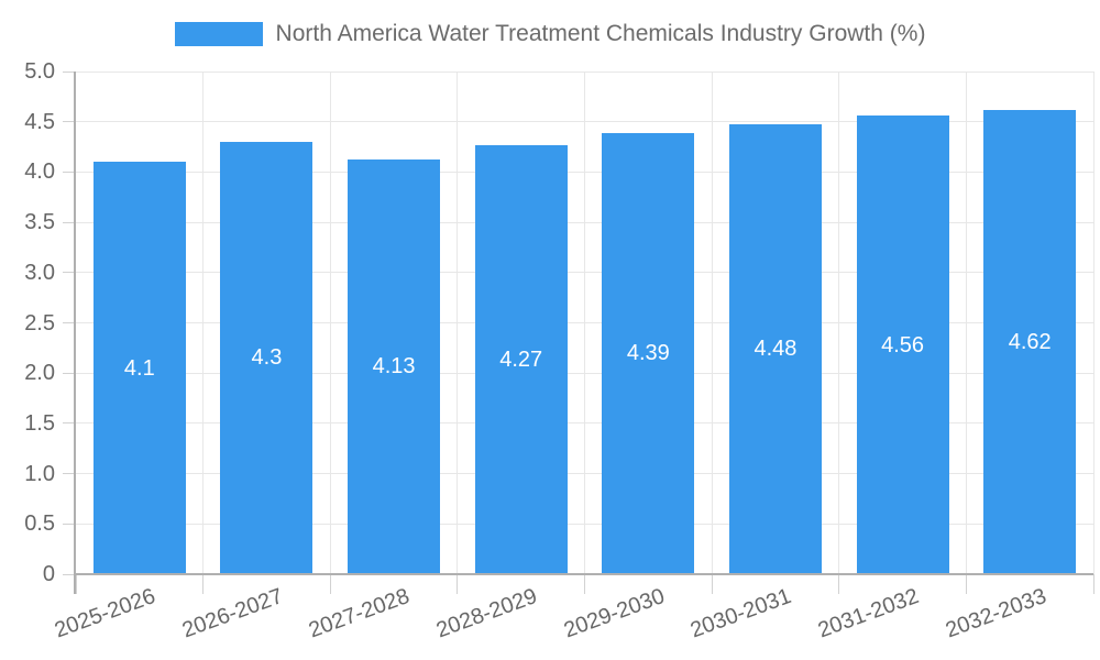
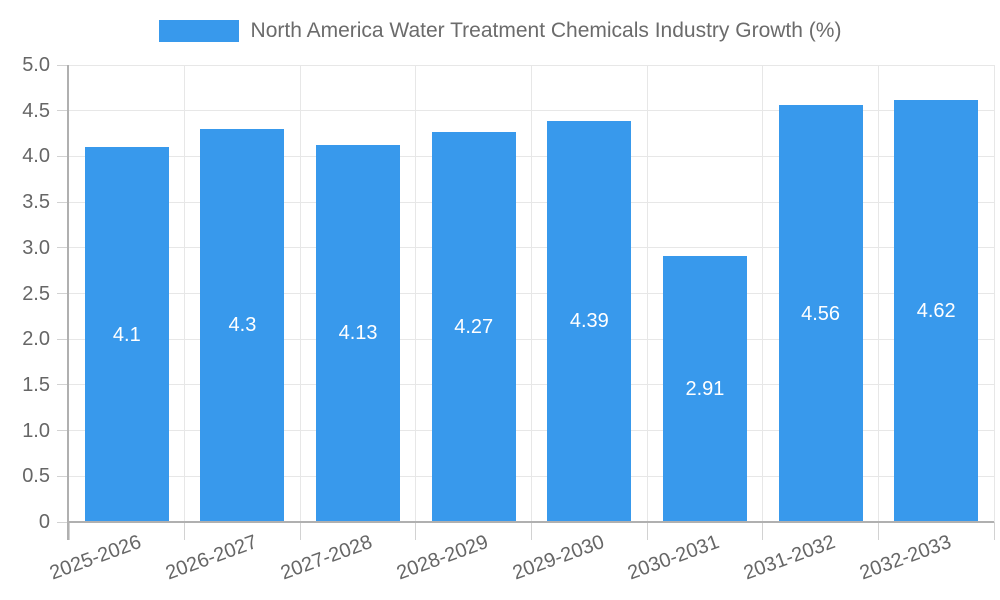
2030-2031: 4.48 -> 2.91
